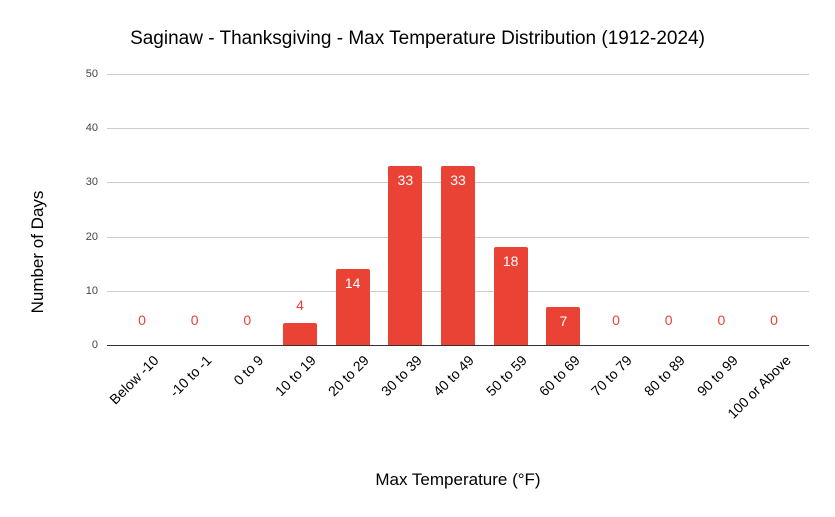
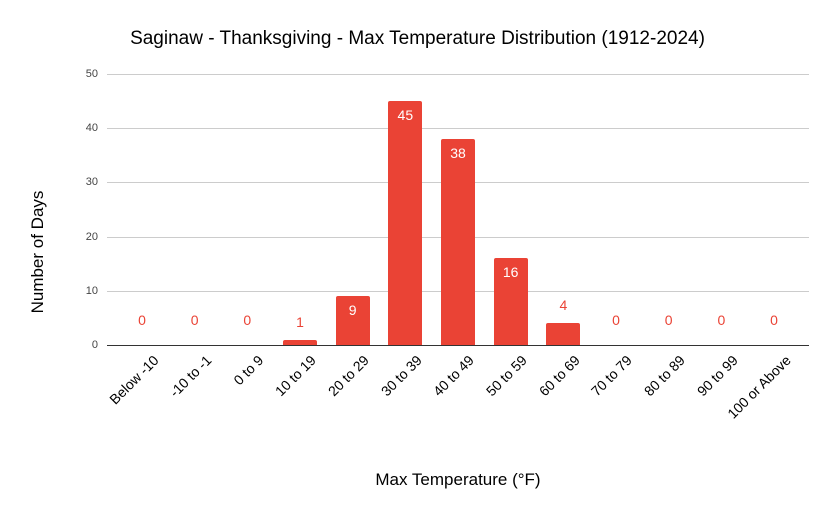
10 to 19: 4 -> 1
20 to 29: 14 -> 9
30 to 39: 33 -> 45
40 to 49: 33 -> 38
50 to 59: 18 -> 16
60 to 69: 7 -> 4
